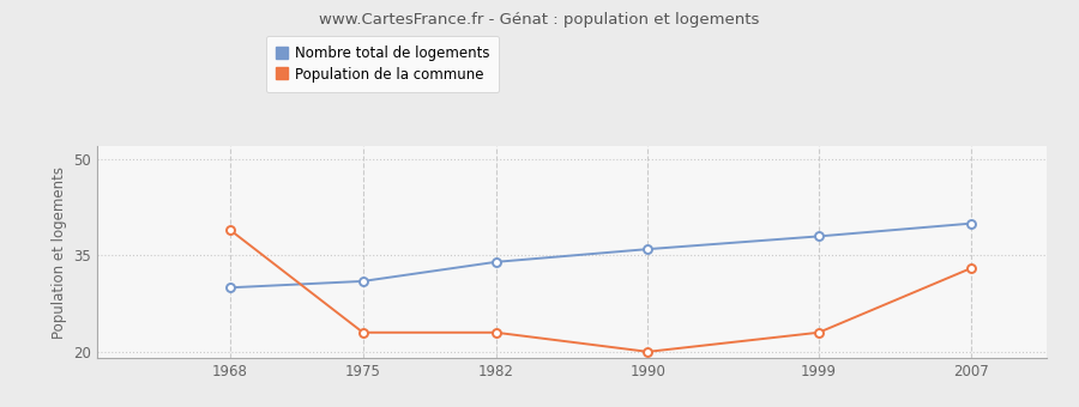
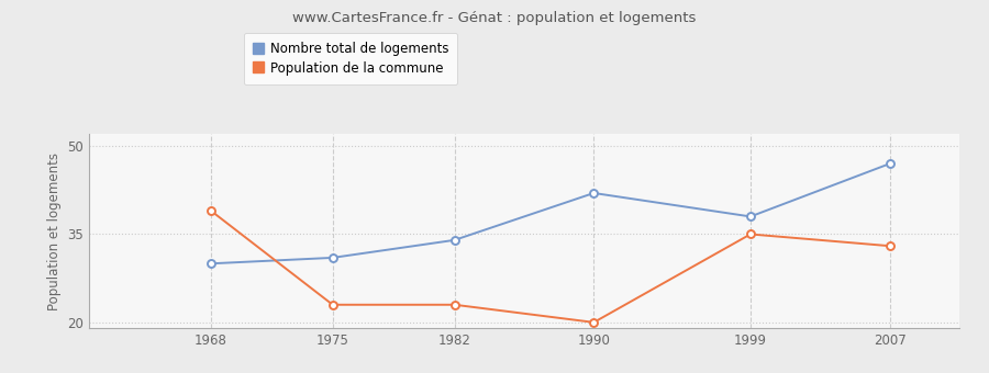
Nombre total de logements/1990: 36 -> 42
Population de la commune/1999: 23 -> 35
Nombre total de logements/2007: 40 -> 47
